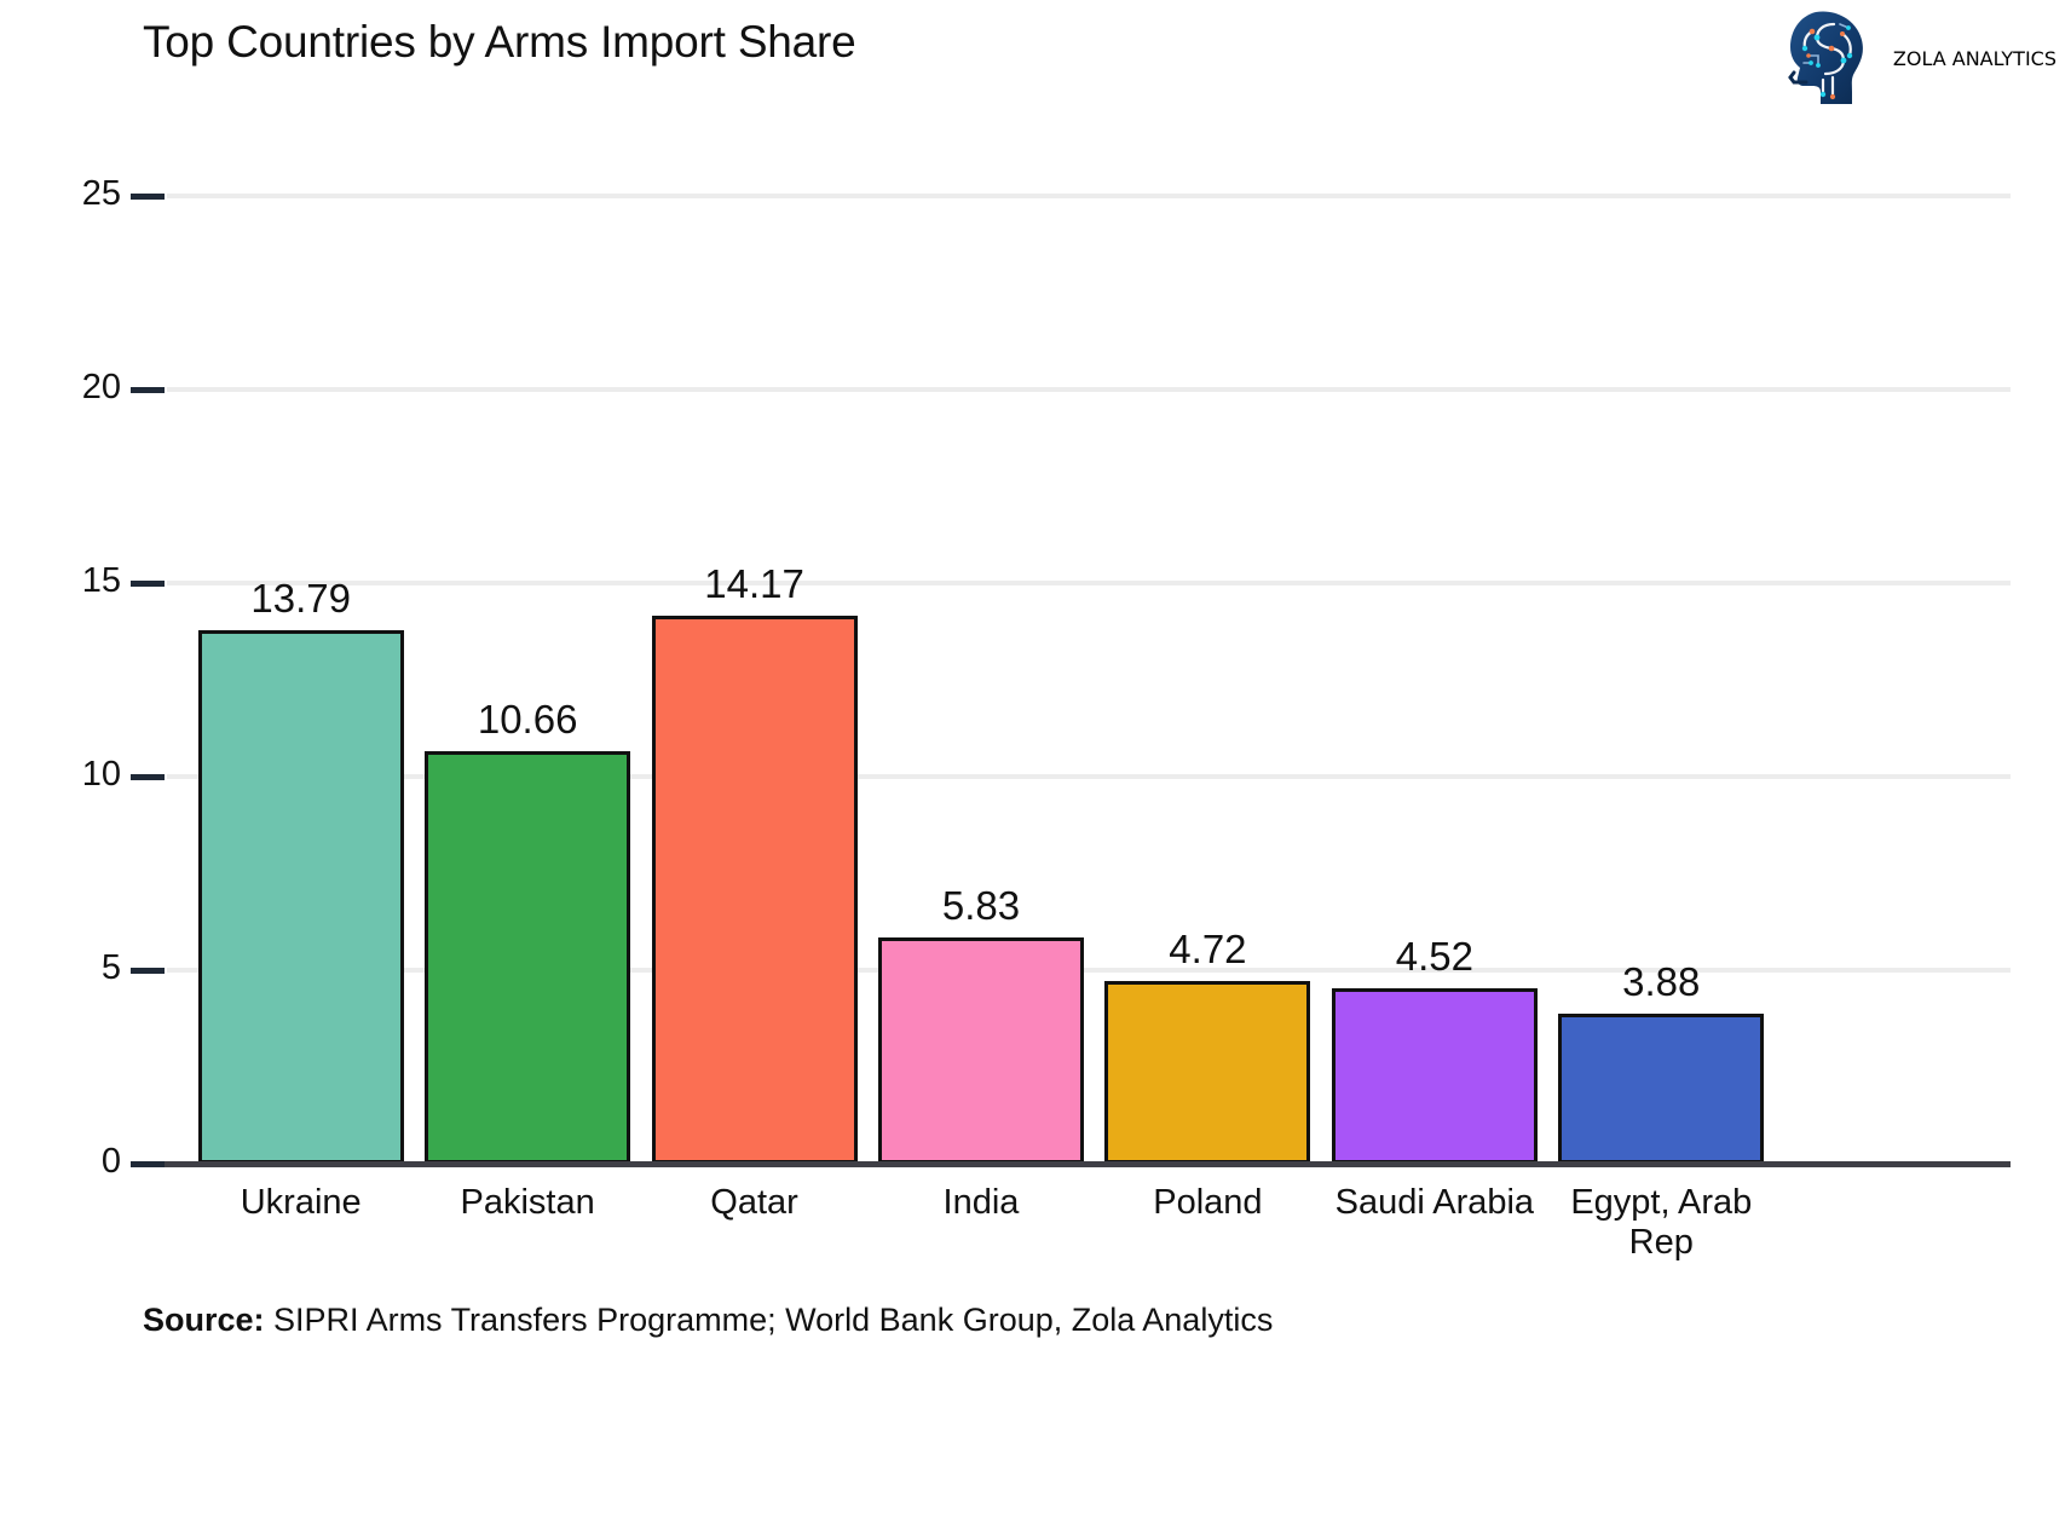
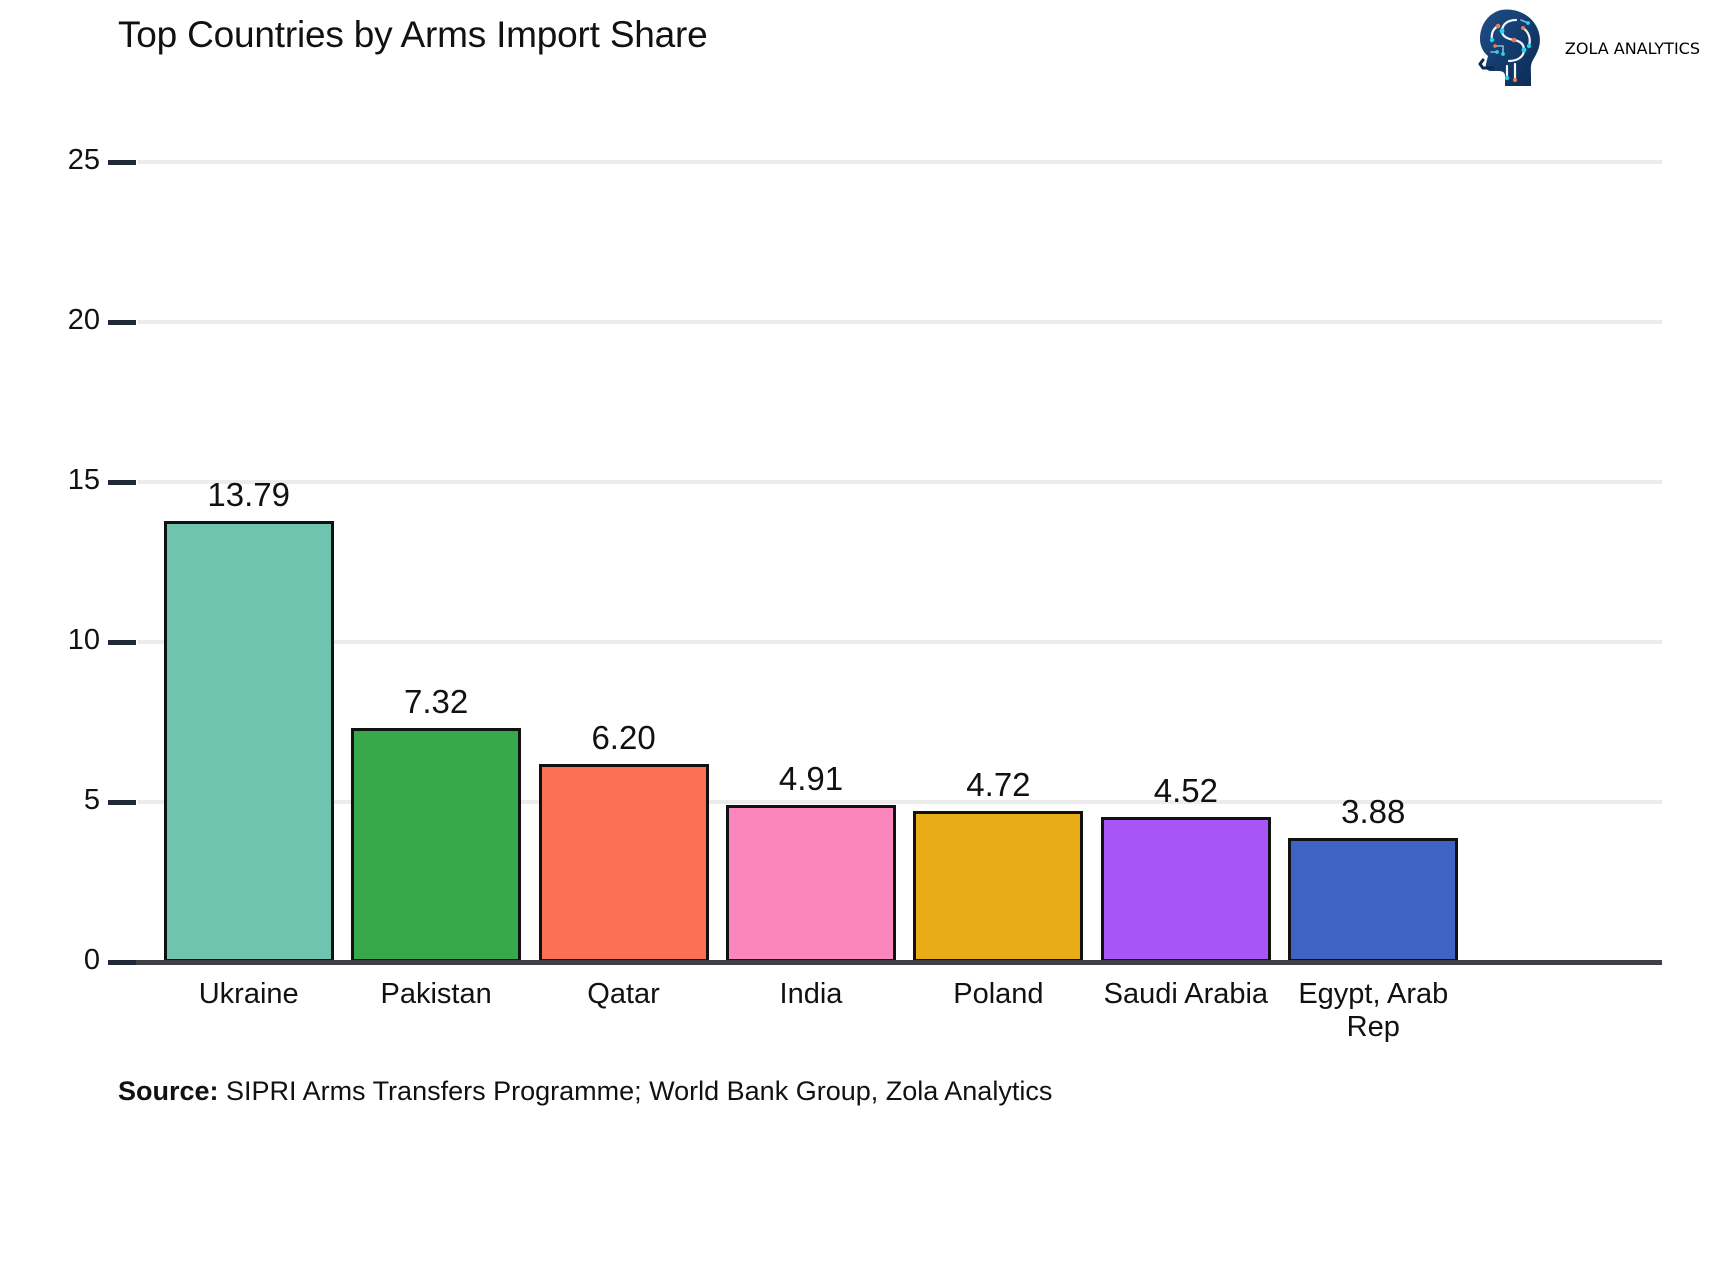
Pakistan: 10.66 -> 7.32
Qatar: 14.17 -> 6.20
India: 5.83 -> 4.91
